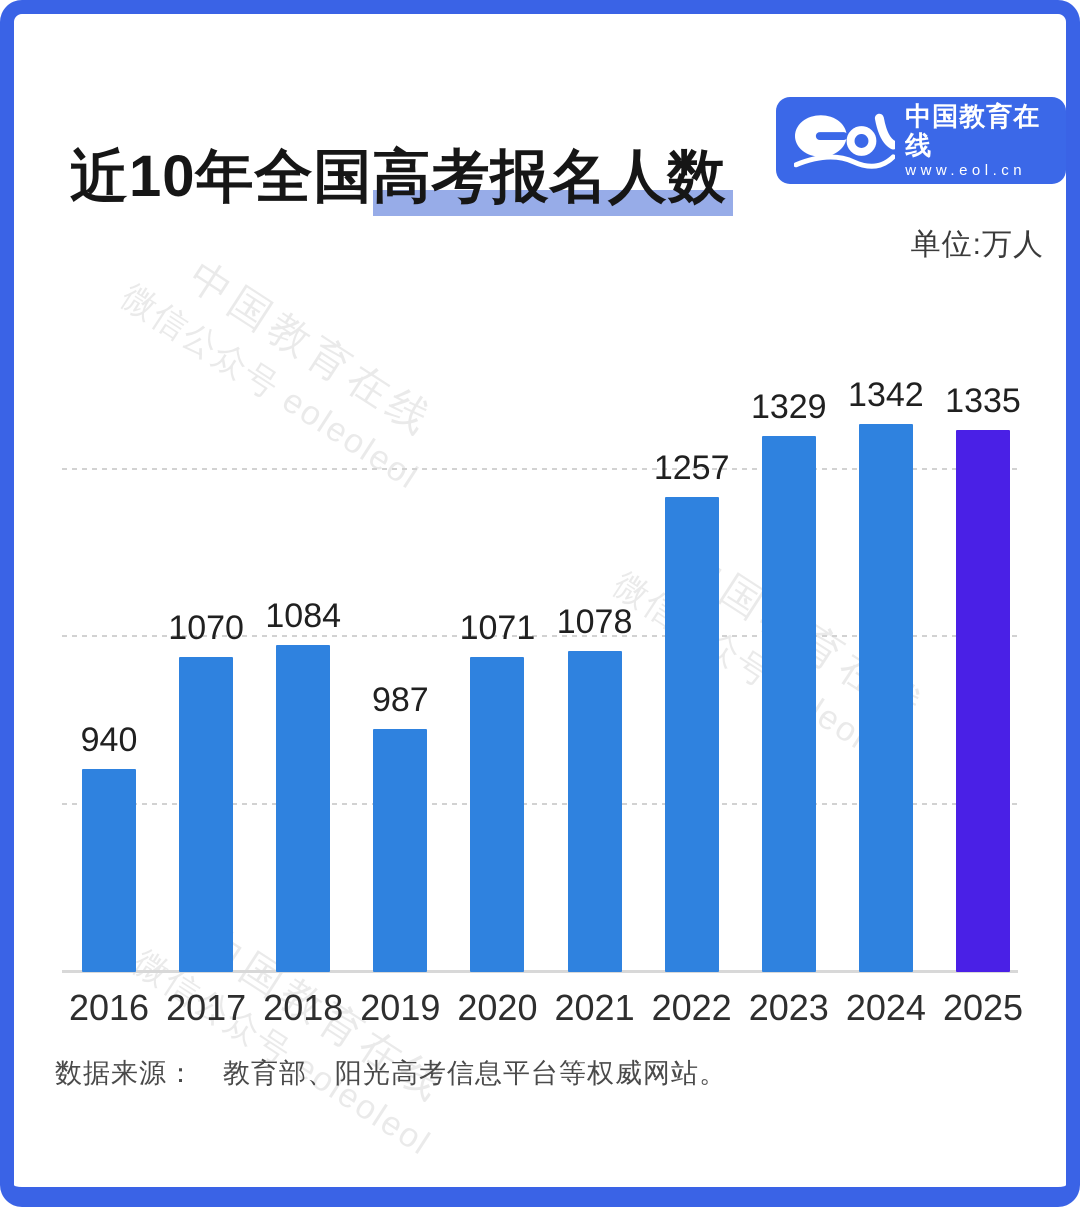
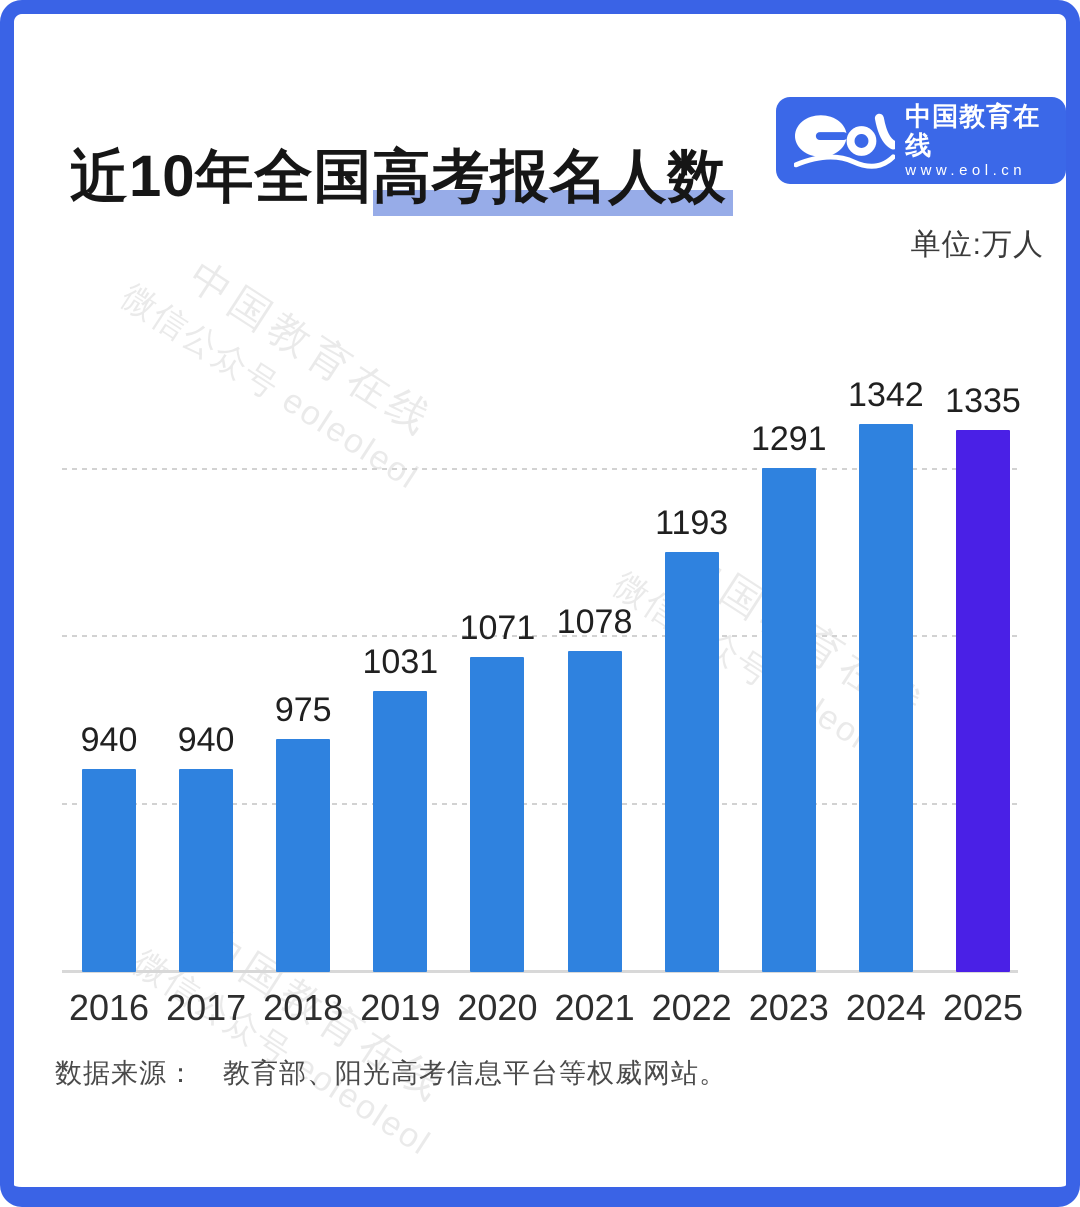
2017: 1070 -> 940
2018: 1084 -> 975
2019: 987 -> 1031
2022: 1257 -> 1193
2023: 1329 -> 1291
